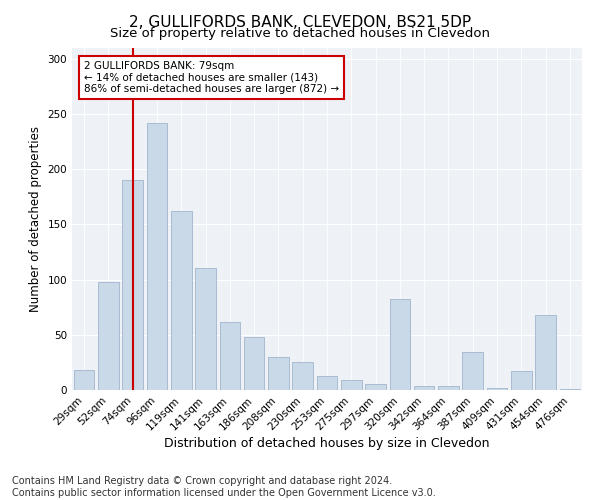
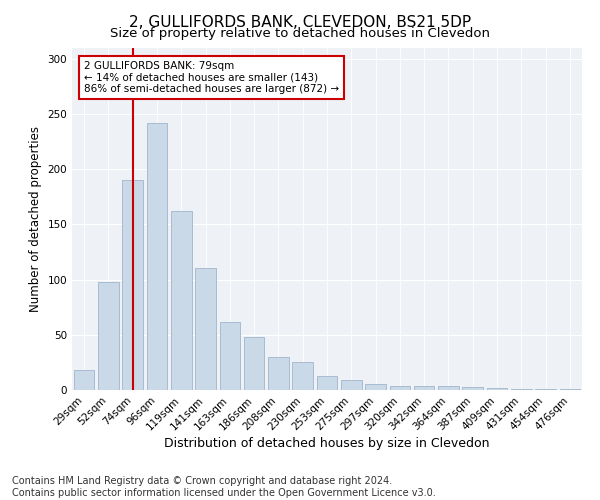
320sqm: 82 -> 4
387sqm: 34 -> 3
431sqm: 17 -> 1
454sqm: 68 -> 1
